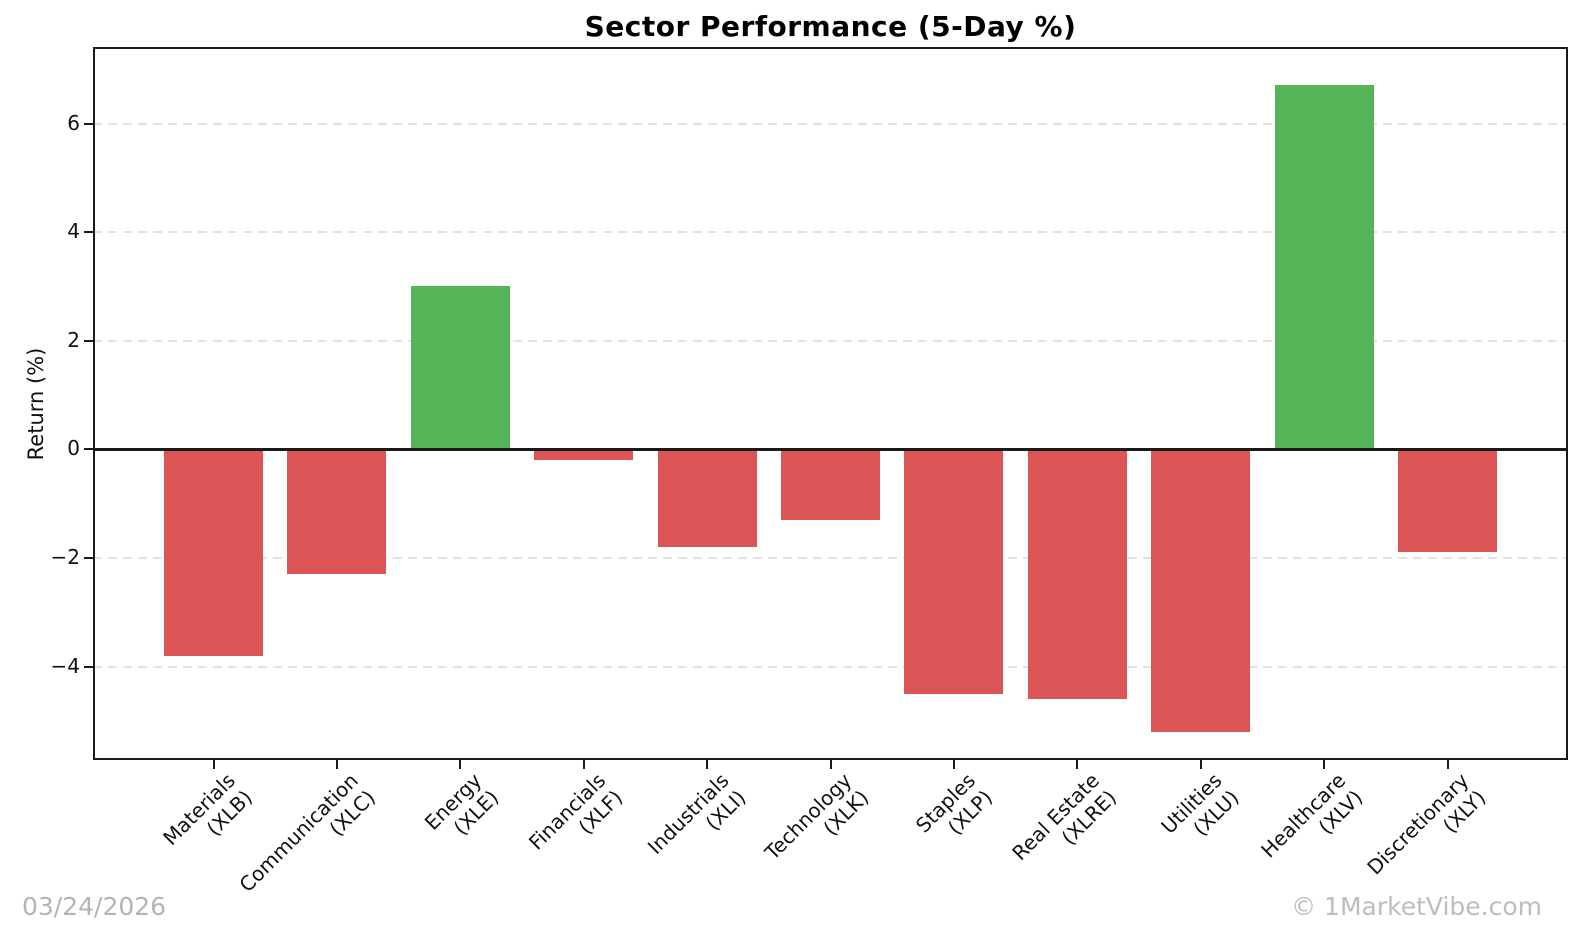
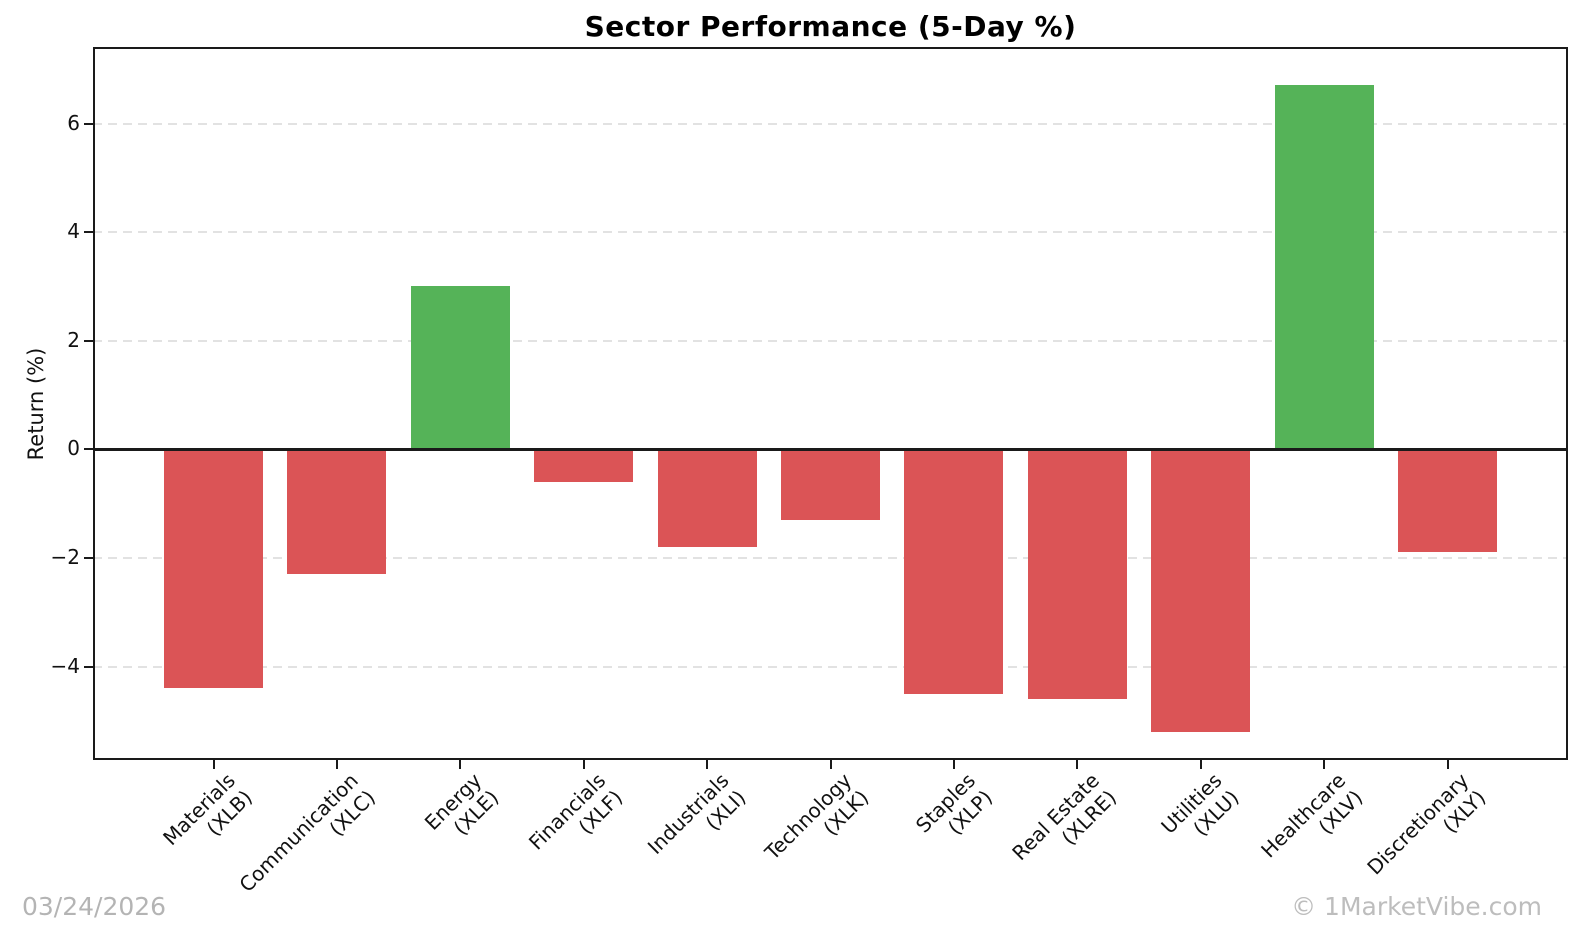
Materials (XLB): -3.8 -> -4.4
Financials (XLF): -0.2 -> -0.6
